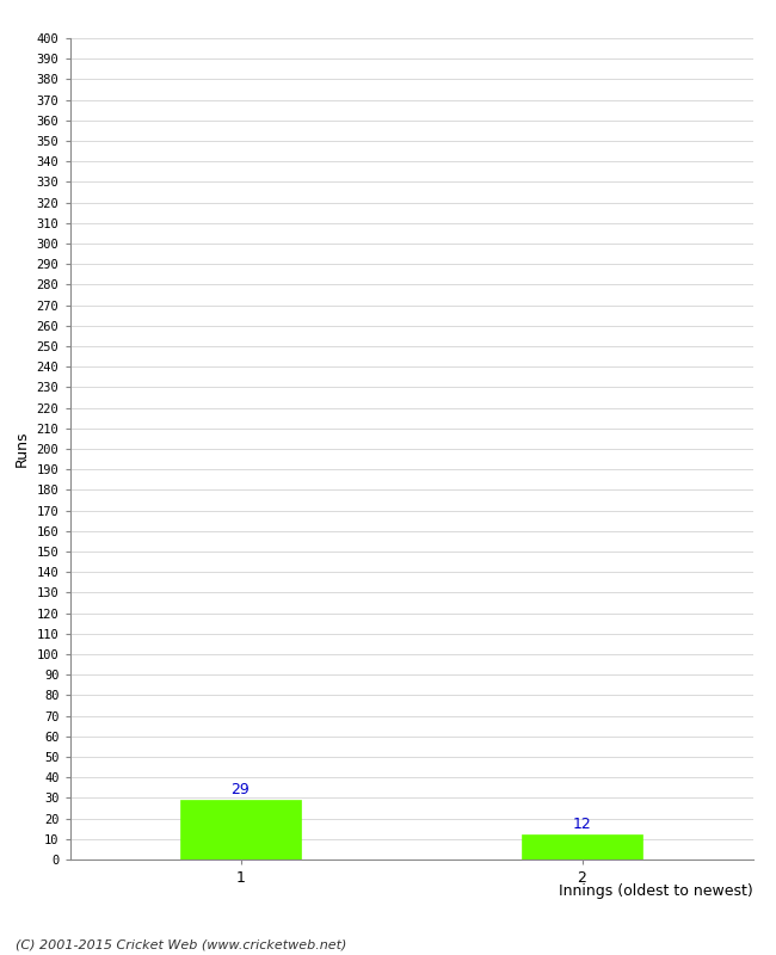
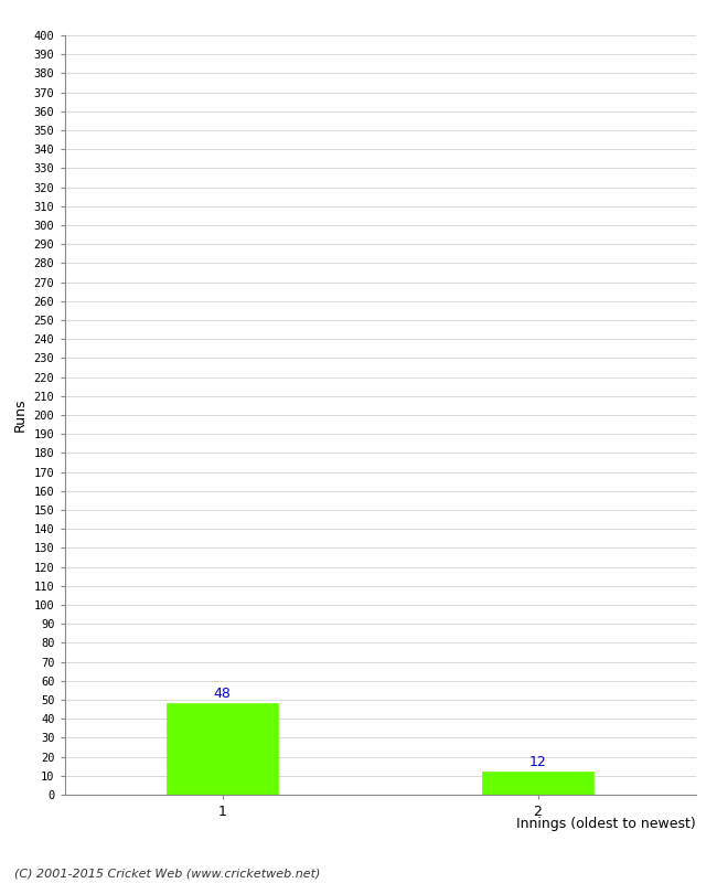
1: 29 -> 48
